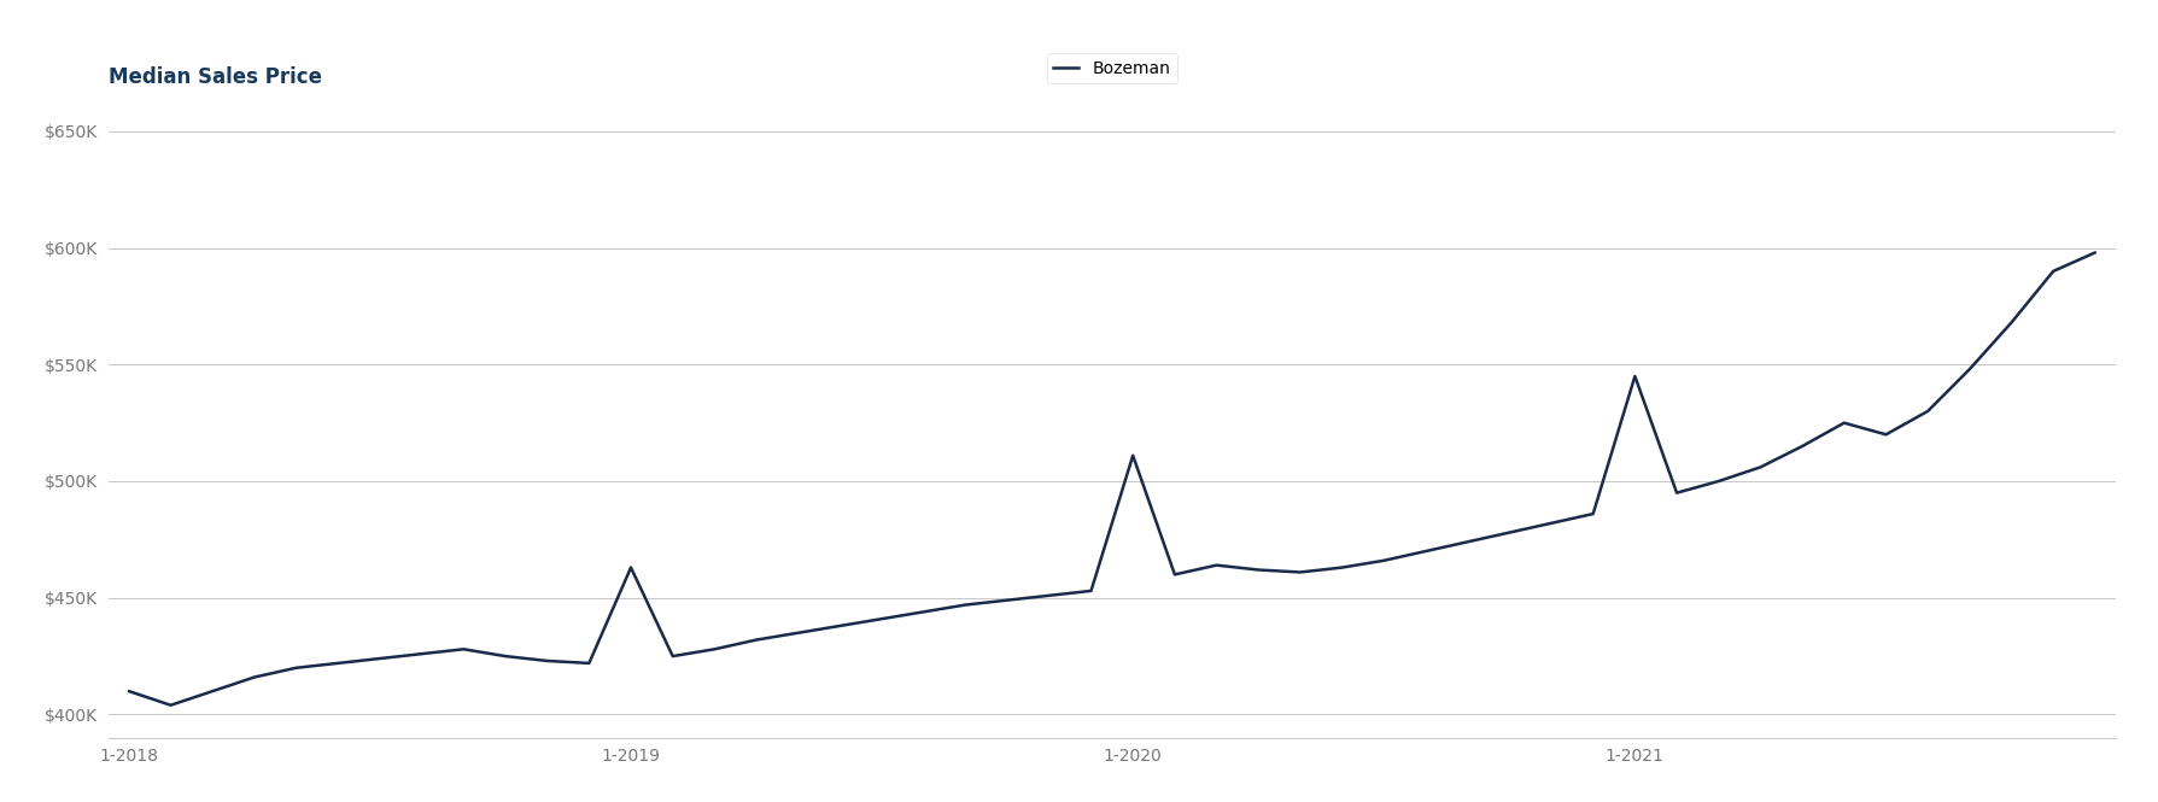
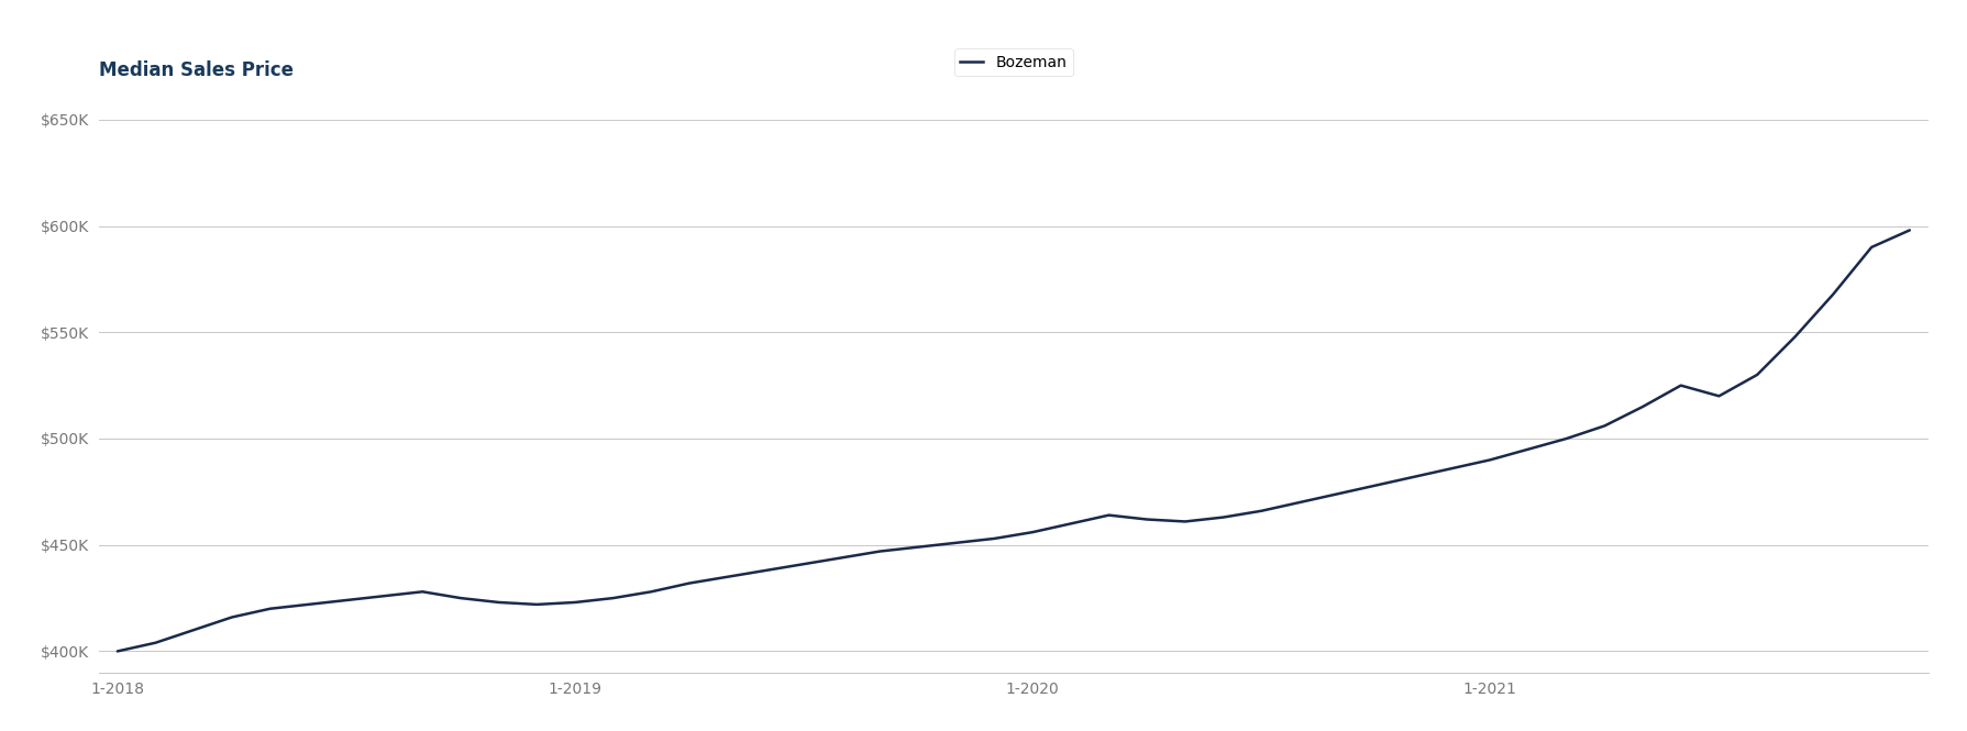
1-2018: $410K -> $400K
1-2019: $463K -> $423K
1-2020: $511K -> $456K
1-2021: $545K -> $490K
